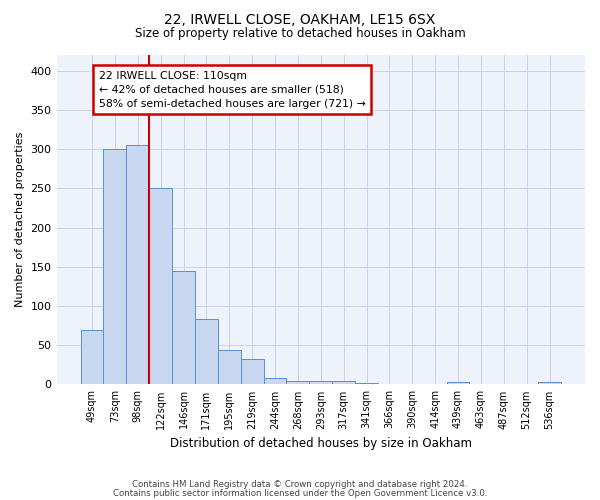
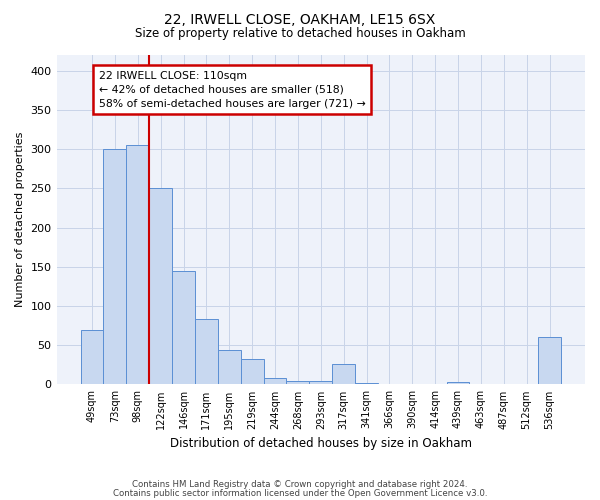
317sqm: 5 -> 26
536sqm: 3 -> 60
